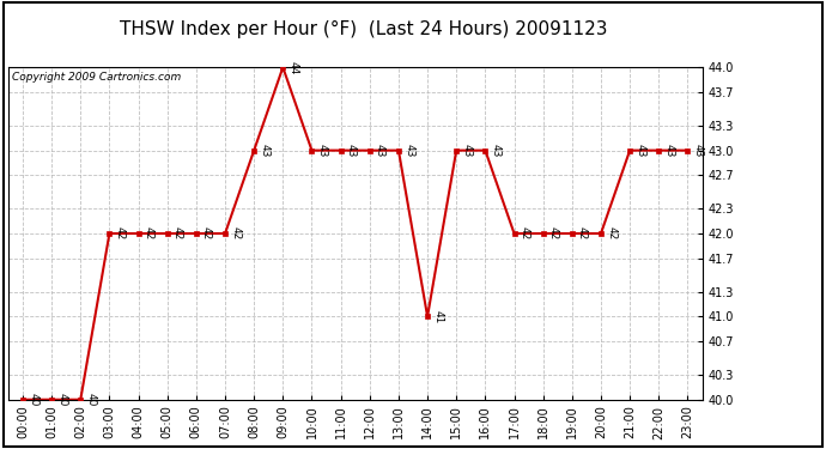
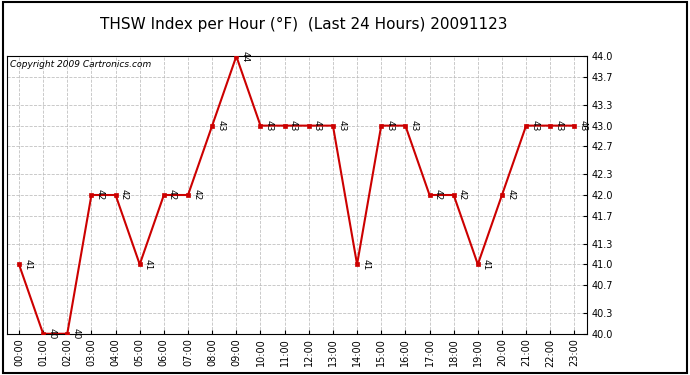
00:00: 40 -> 41
05:00: 42 -> 41
19:00: 42 -> 41
